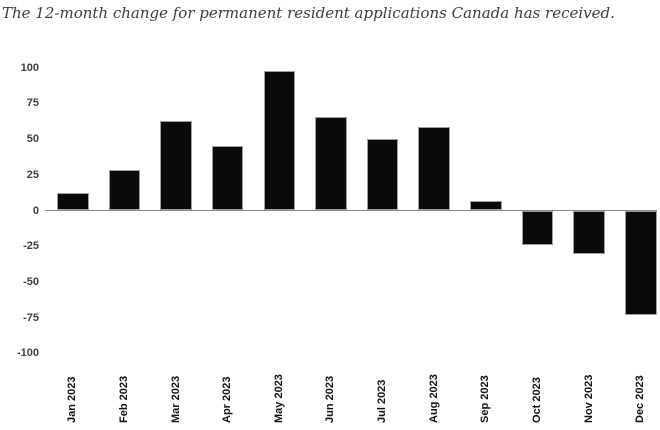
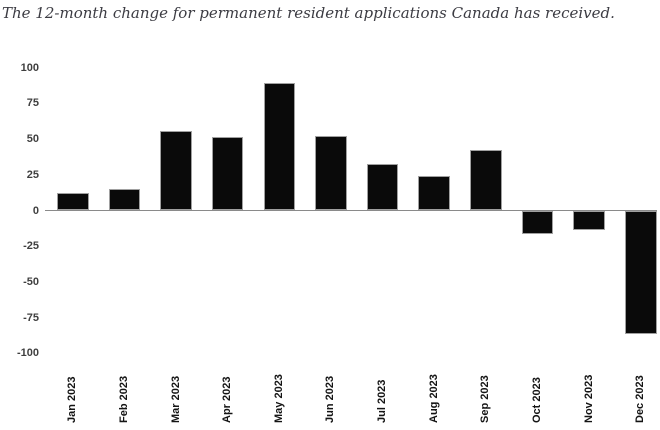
Feb 2023: 28 -> 15
Mar 2023: 62 -> 55
Apr 2023: 45 -> 51
May 2023: 97 -> 89
Jun 2023: 65 -> 52
Jul 2023: 50 -> 32
Aug 2023: 58 -> 24
Sep 2023: 6 -> 42
Oct 2023: -24 -> -16
Nov 2023: -30 -> -13
Dec 2023: -73 -> -86
